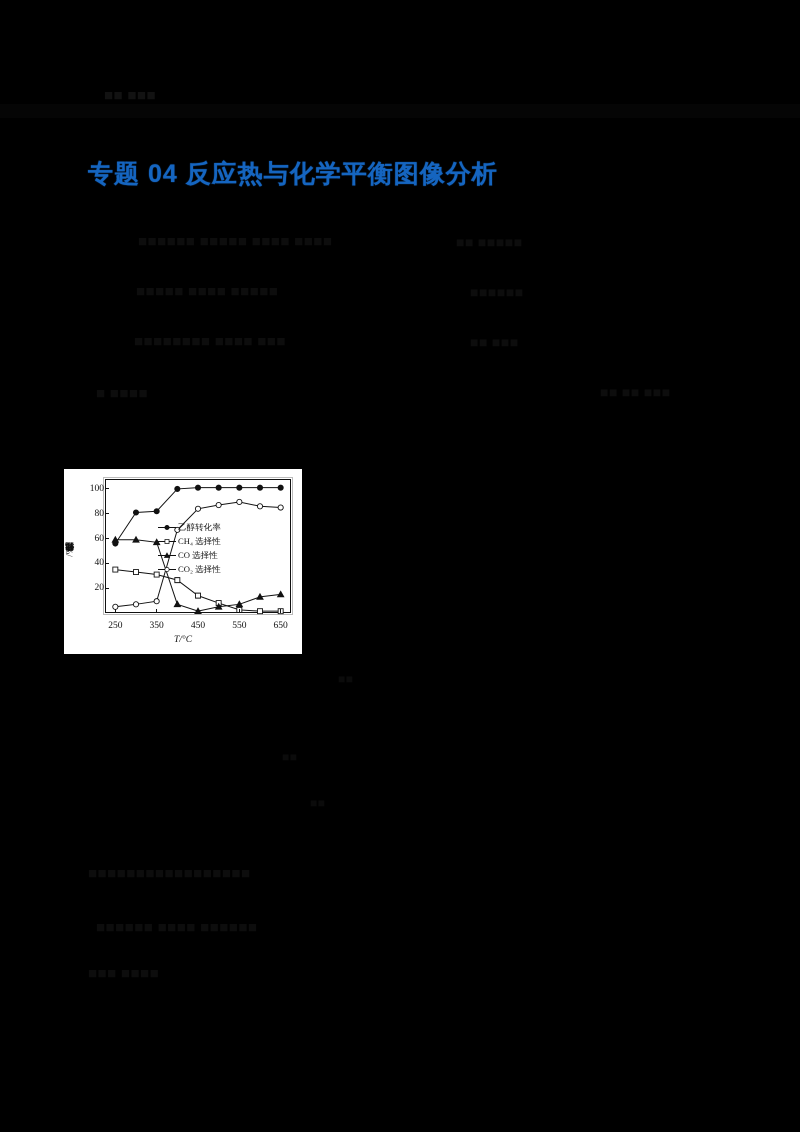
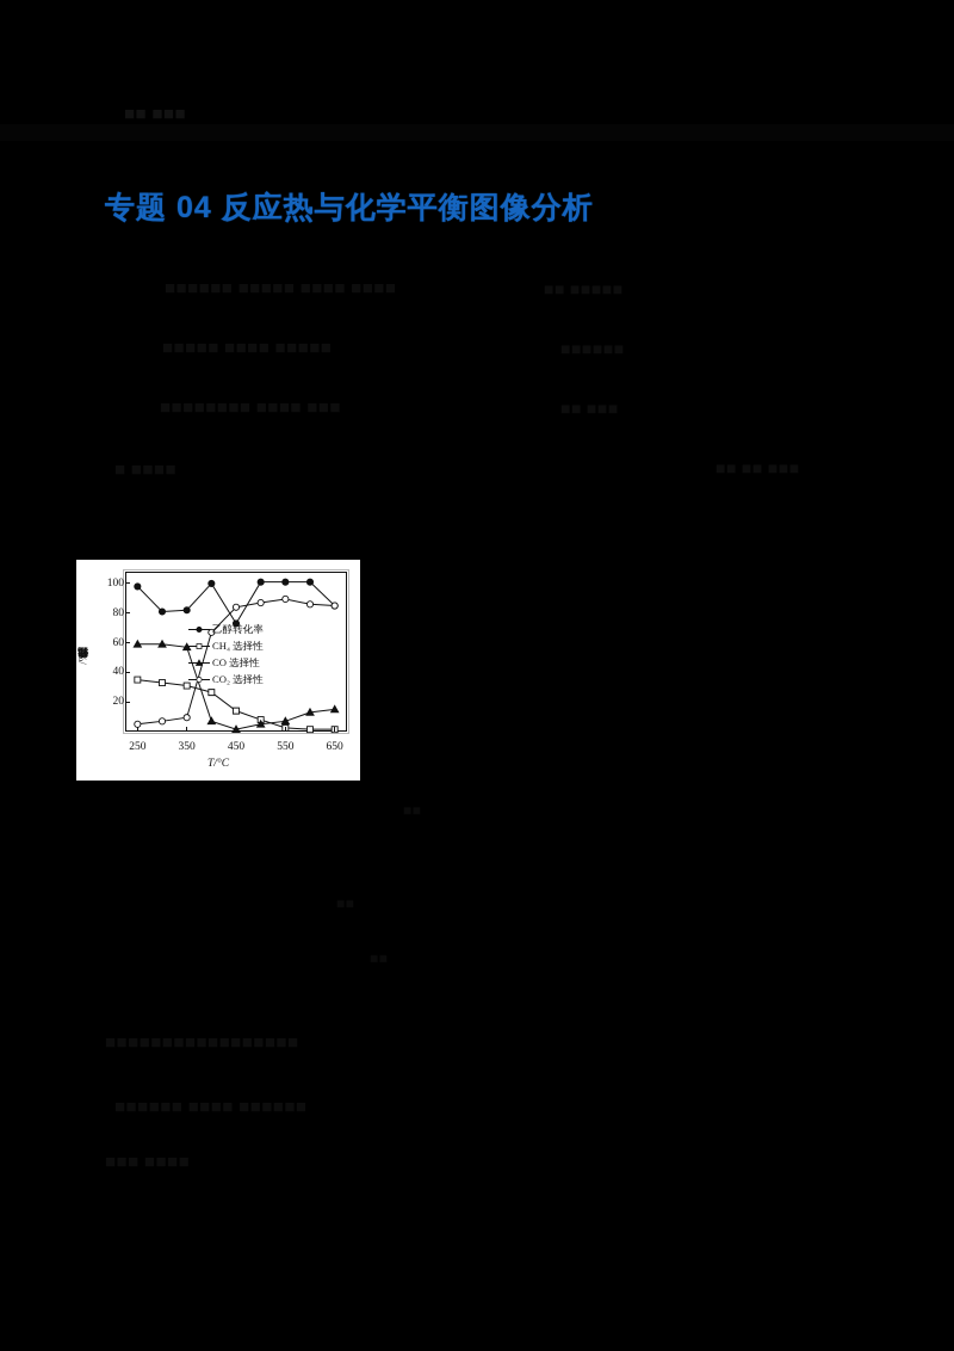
乙醇转化率/250: 56 -> 98
乙醇转化率/450: 101 -> 73
乙醇转化率/650: 101 -> 85
